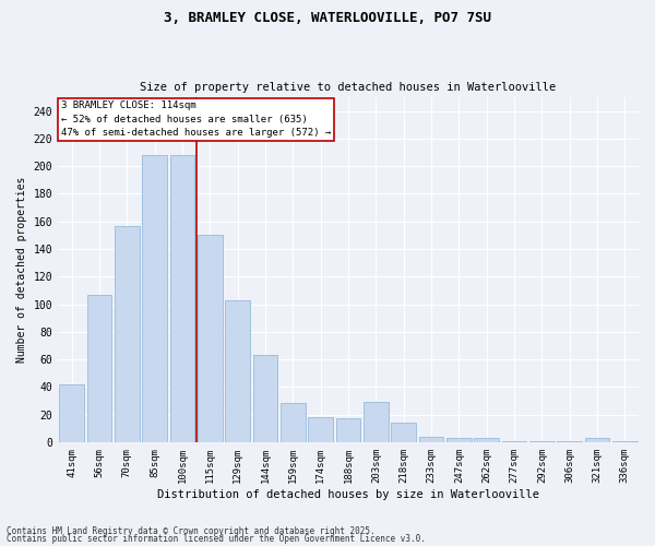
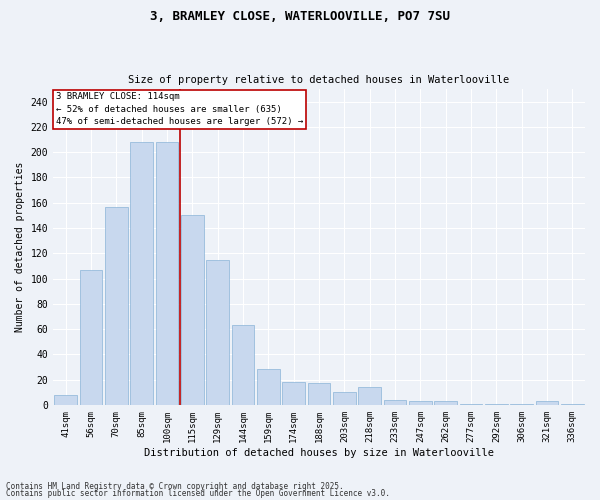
41sqm: 42 -> 8
129sqm: 103 -> 115
203sqm: 29 -> 10
